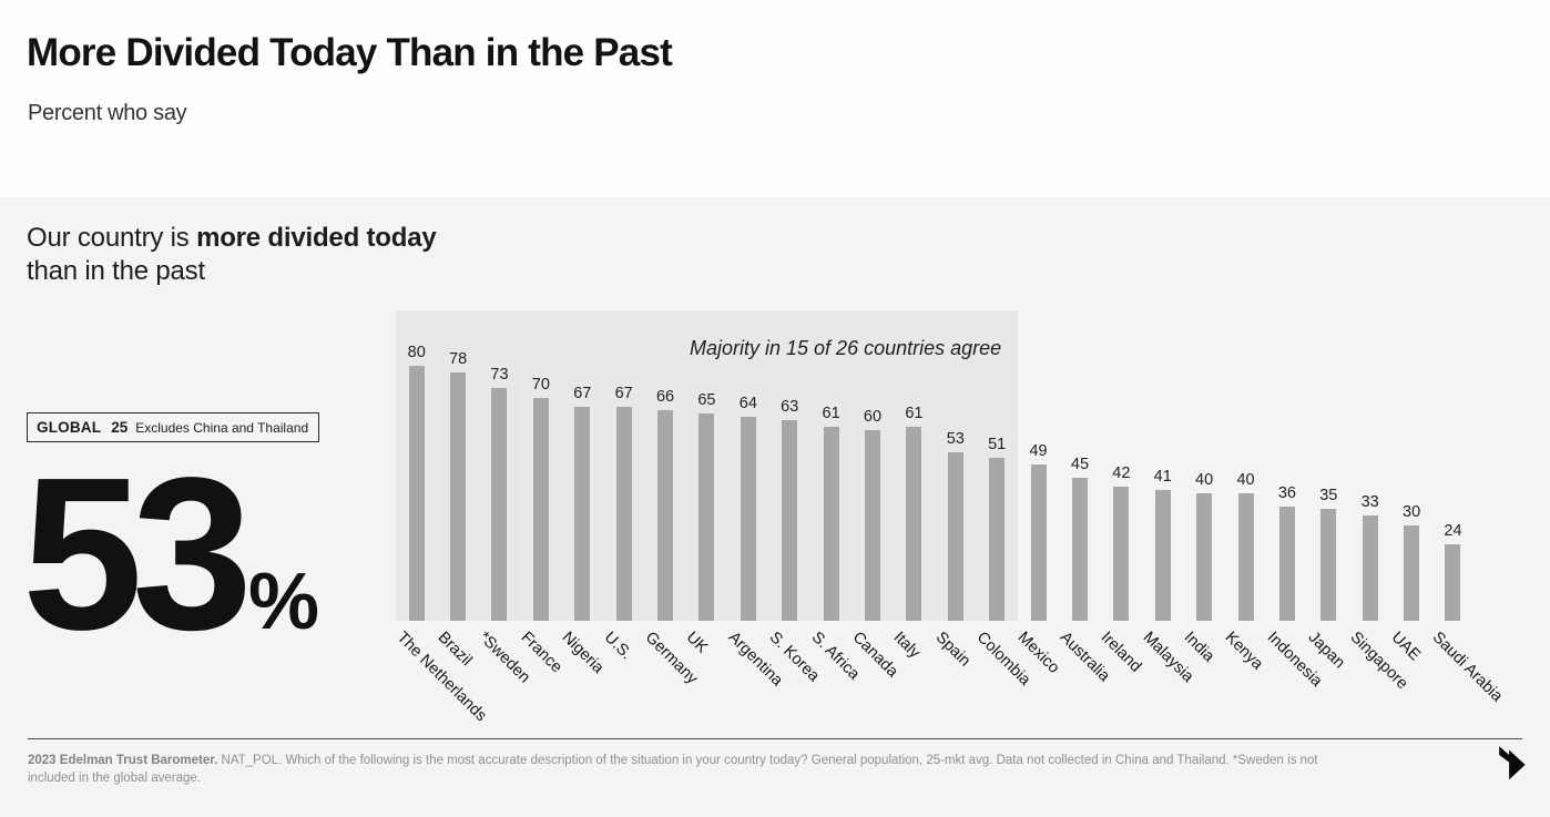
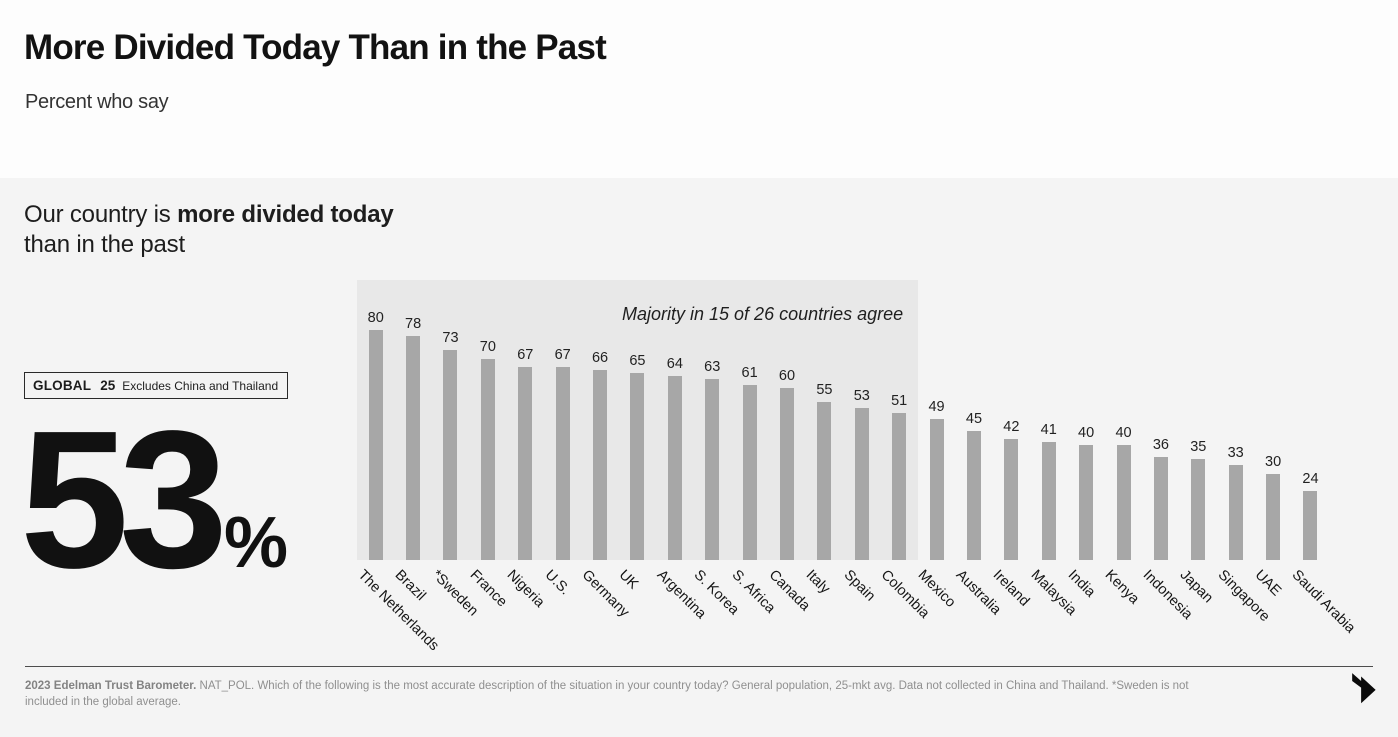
Italy: 61 -> 55
